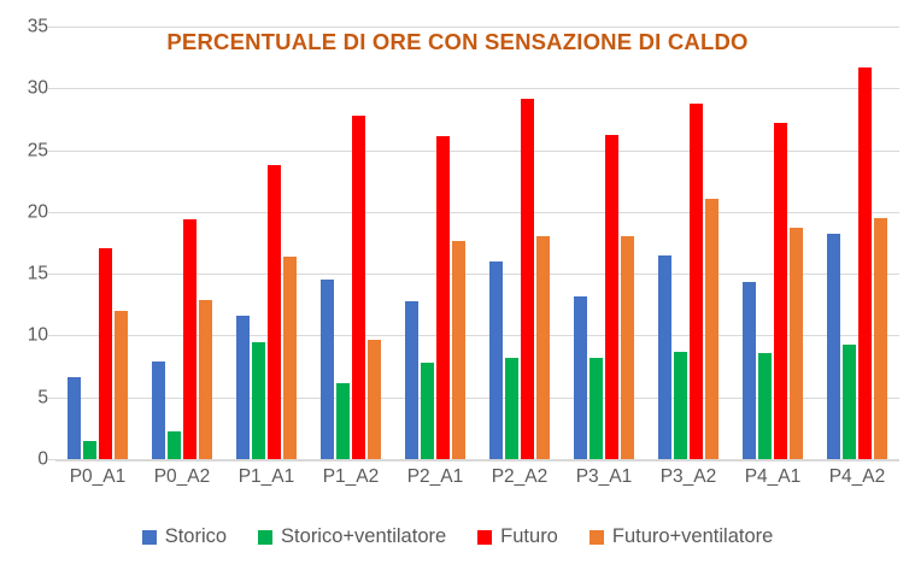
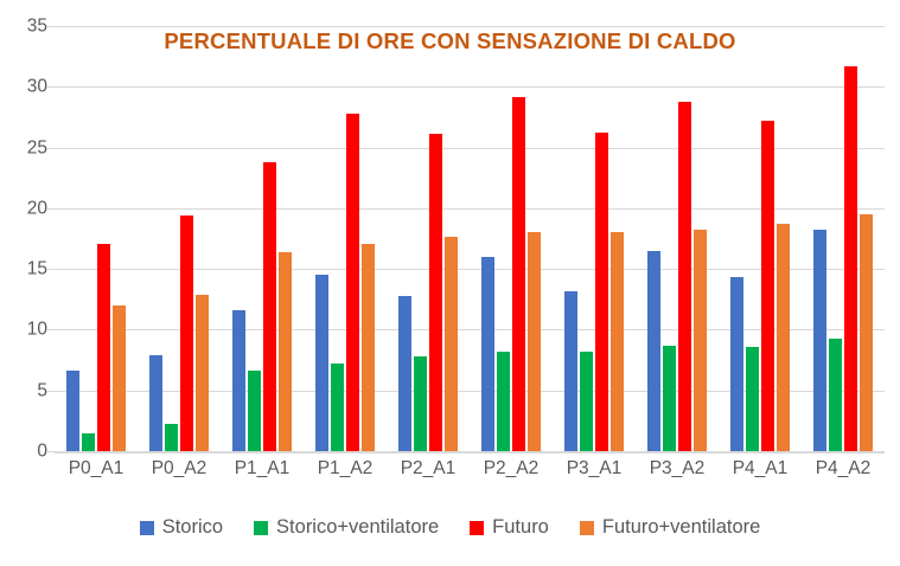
Storico+ventilatore/P1_A1: 9.5 -> 6.6
Storico+ventilatore/P1_A2: 6.1 -> 7.2
Futuro+ventilatore/P1_A2: 9.7 -> 17.1
Futuro+ventilatore/P3_A2: 21.1 -> 18.2
